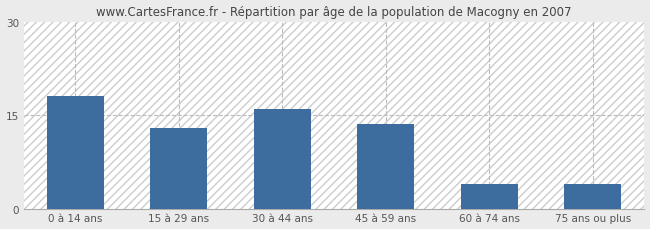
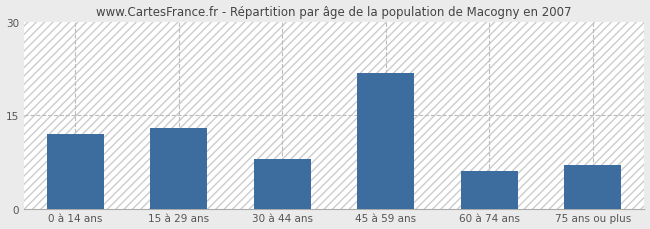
0 à 14 ans: 18.0 -> 12.0
30 à 44 ans: 16.0 -> 8.0
45 à 59 ans: 13.5 -> 21.8
60 à 74 ans: 4.0 -> 6.0
75 ans ou plus: 4.0 -> 7.0
